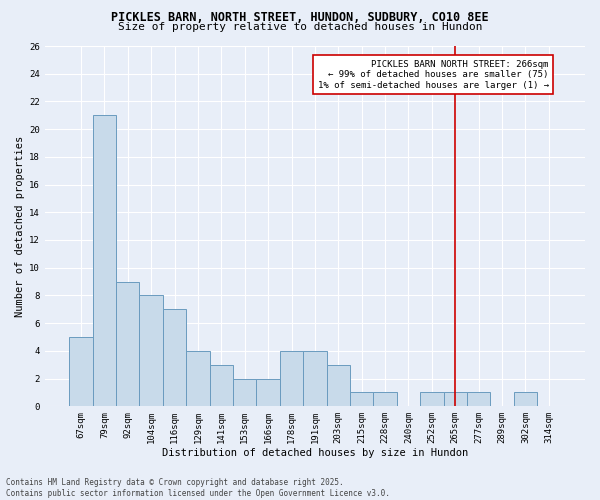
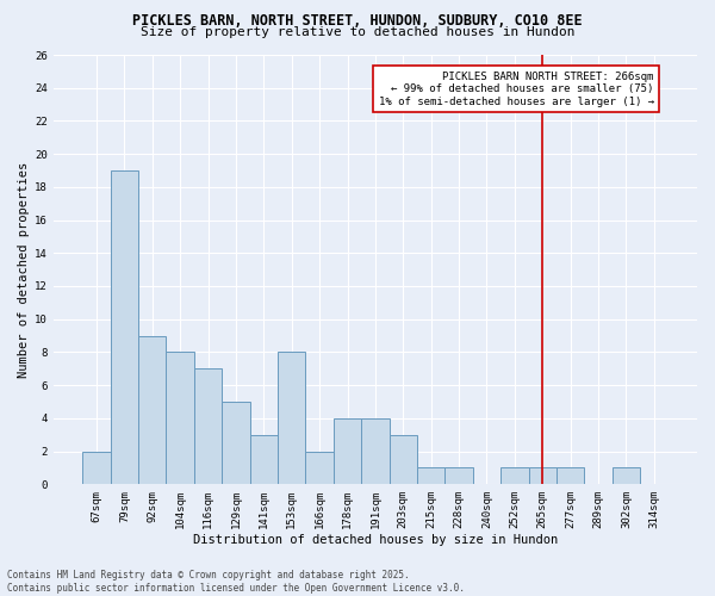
67sqm: 5 -> 2
79sqm: 21 -> 19
129sqm: 4 -> 5
153sqm: 2 -> 8
